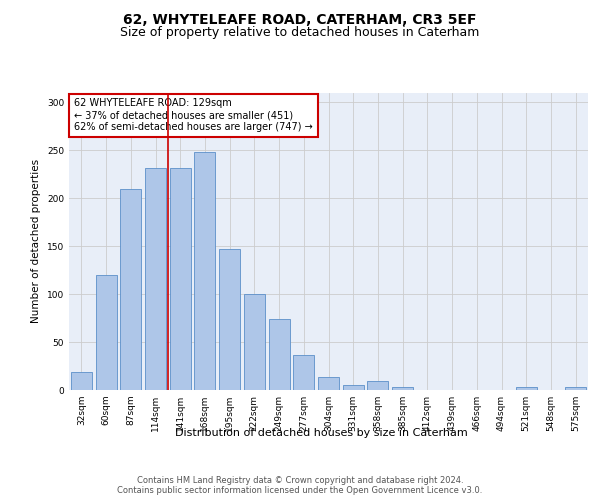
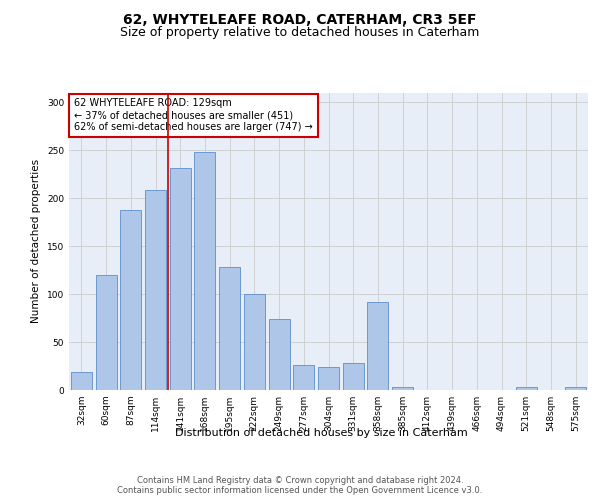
87sqm: 209 -> 188
114sqm: 231 -> 208
195sqm: 147 -> 128
277sqm: 36 -> 26
304sqm: 14 -> 24
331sqm: 5 -> 28
358sqm: 9 -> 92
